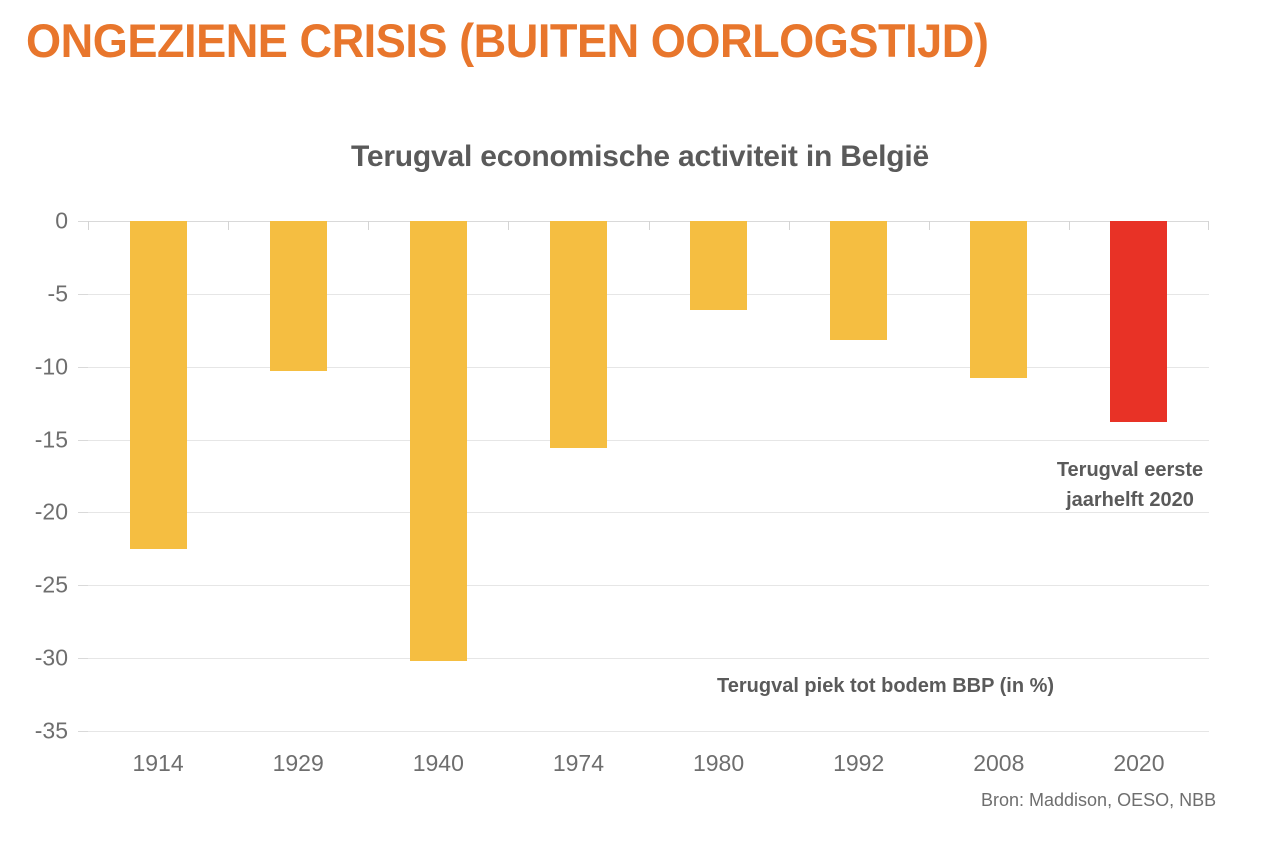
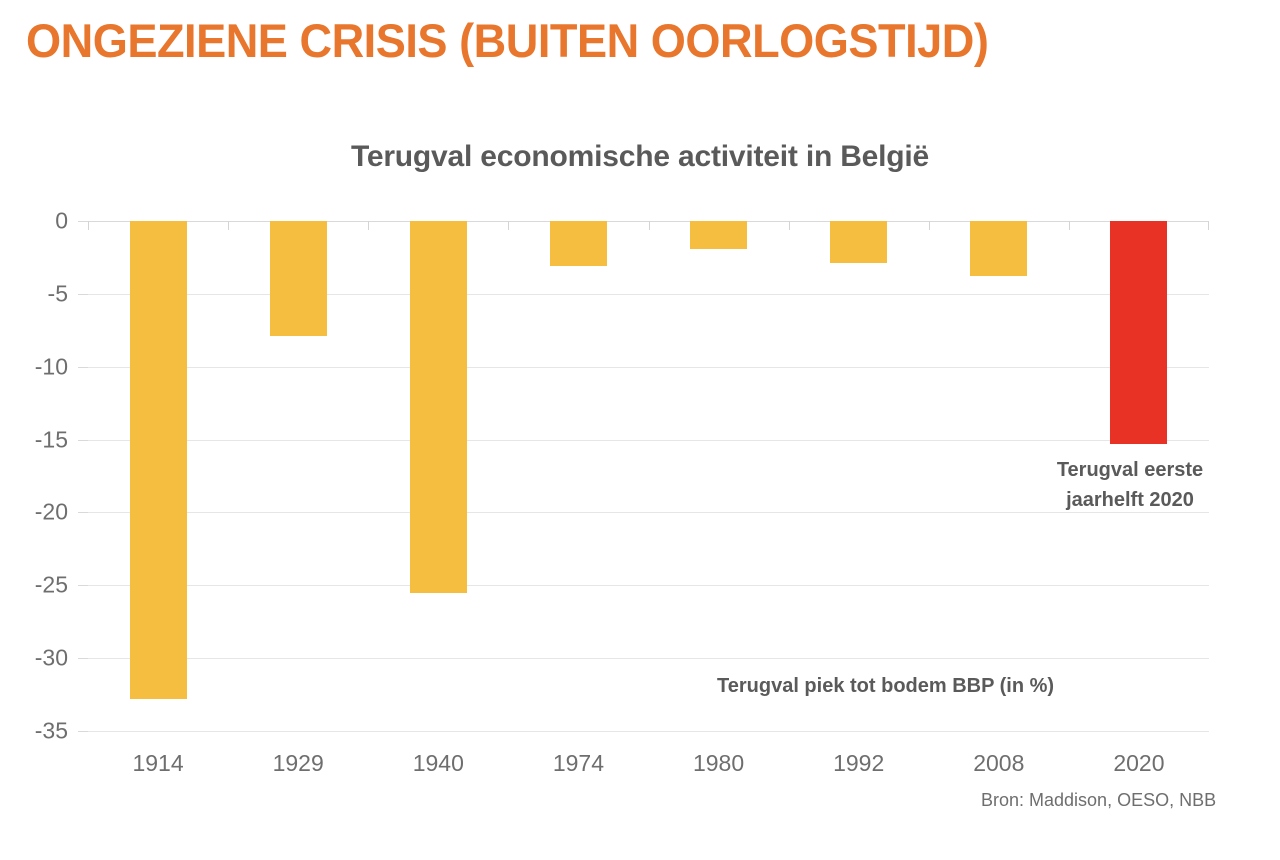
1914: -22.5 -> -32.8
1929: -10.3 -> -7.9
1940: -30.2 -> -25.5
1974: -15.6 -> -3.1
1980: -6.1 -> -1.9
1992: -8.2 -> -2.9
2008: -10.8 -> -3.8
2020: -13.8 -> -15.3
